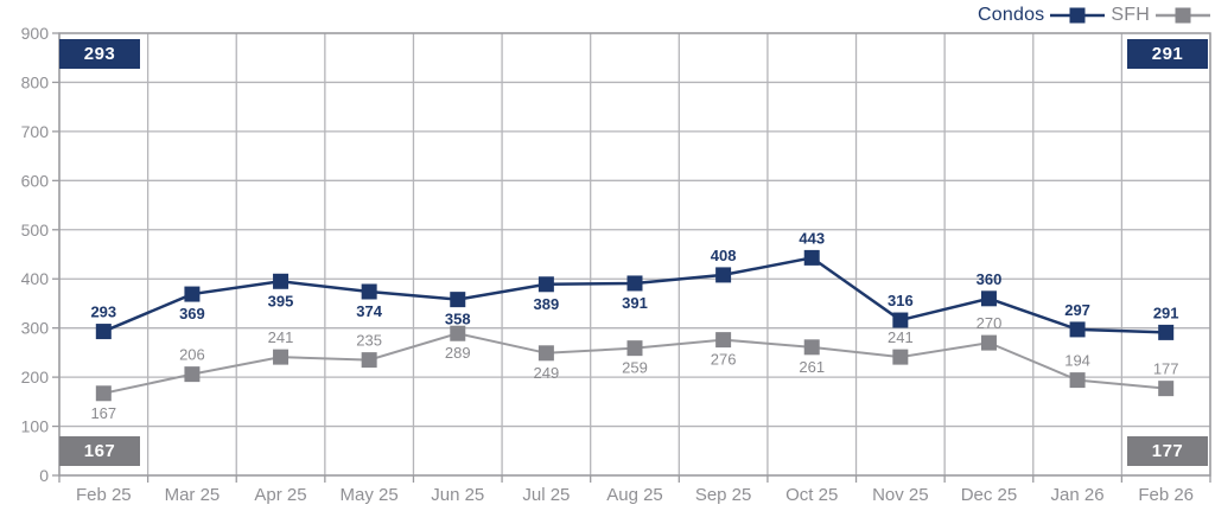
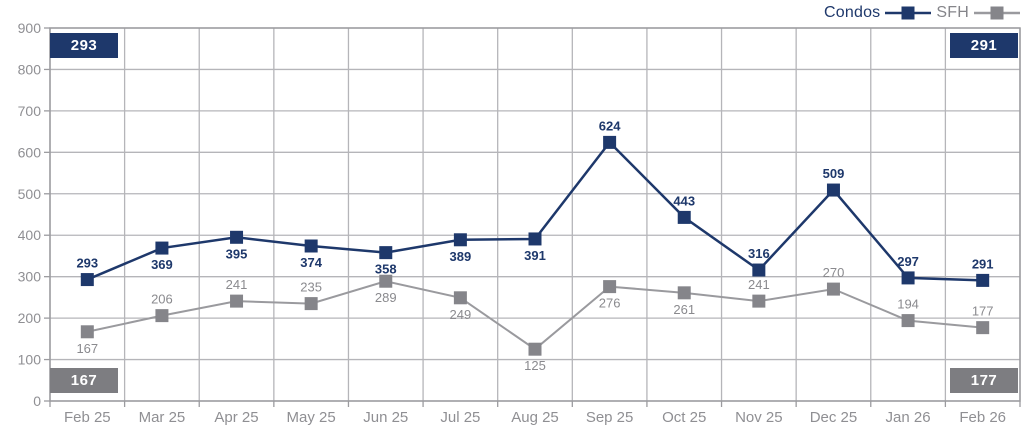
SFH/Aug 25: 259 -> 125
Condos/Sep 25: 408 -> 624
Condos/Dec 25: 360 -> 509
